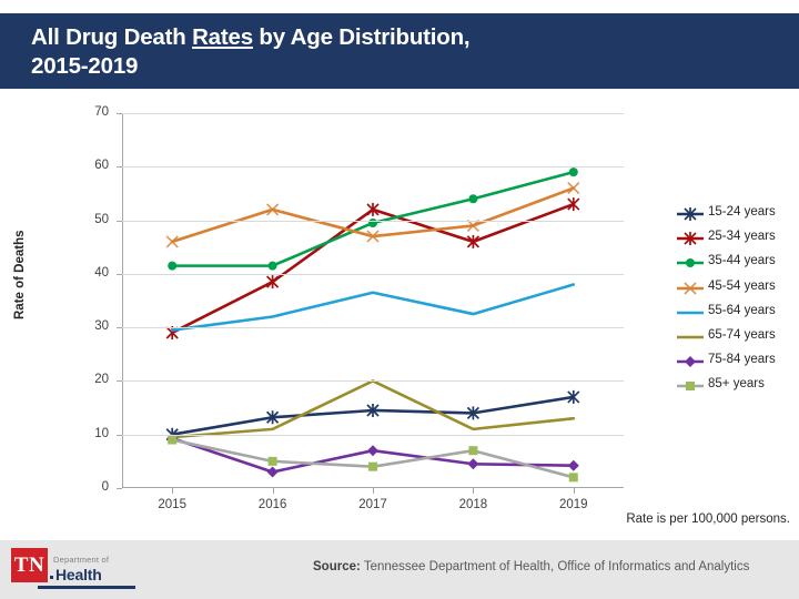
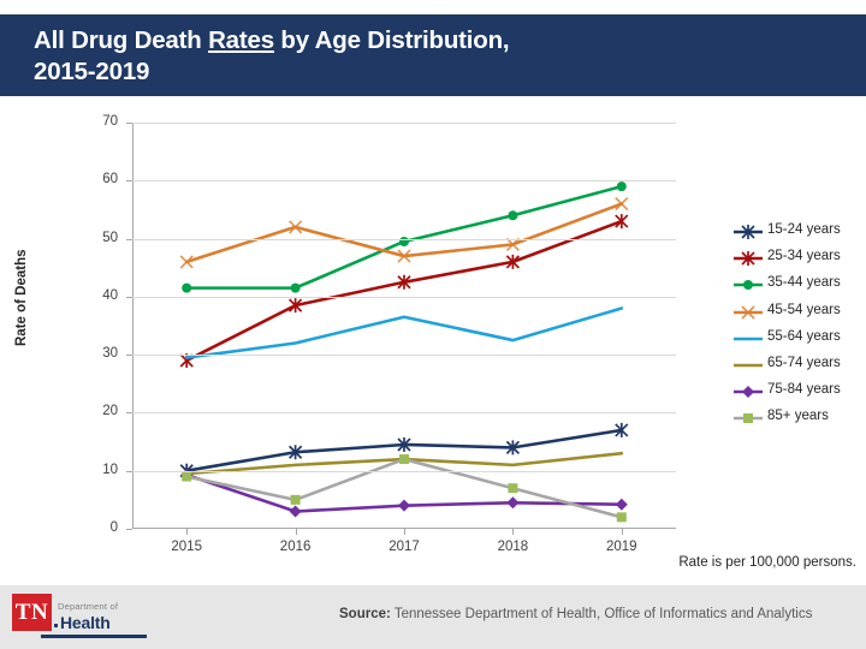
25-34 years/2017: 52 -> 42
65-74 years/2017: 20 -> 12
75-84 years/2017: 7 -> 4
85+ years/2017: 4 -> 12
